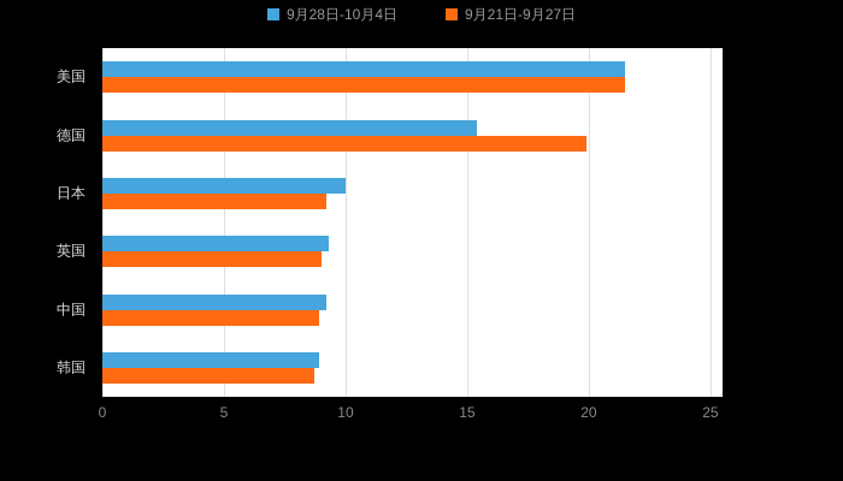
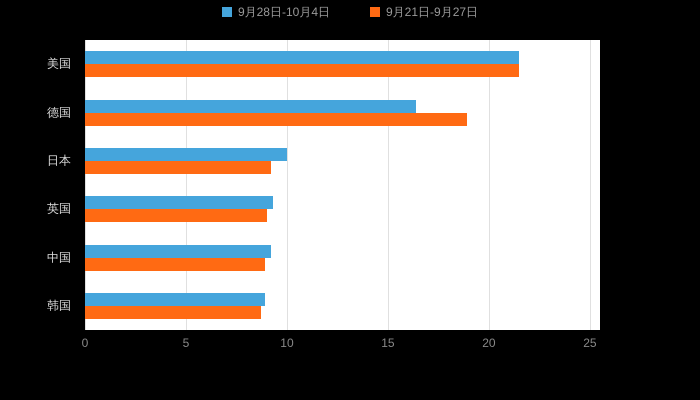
9月28日-10月4日/德国: 15.4 -> 16.4
9月21日-9月27日/德国: 19.9 -> 18.9
